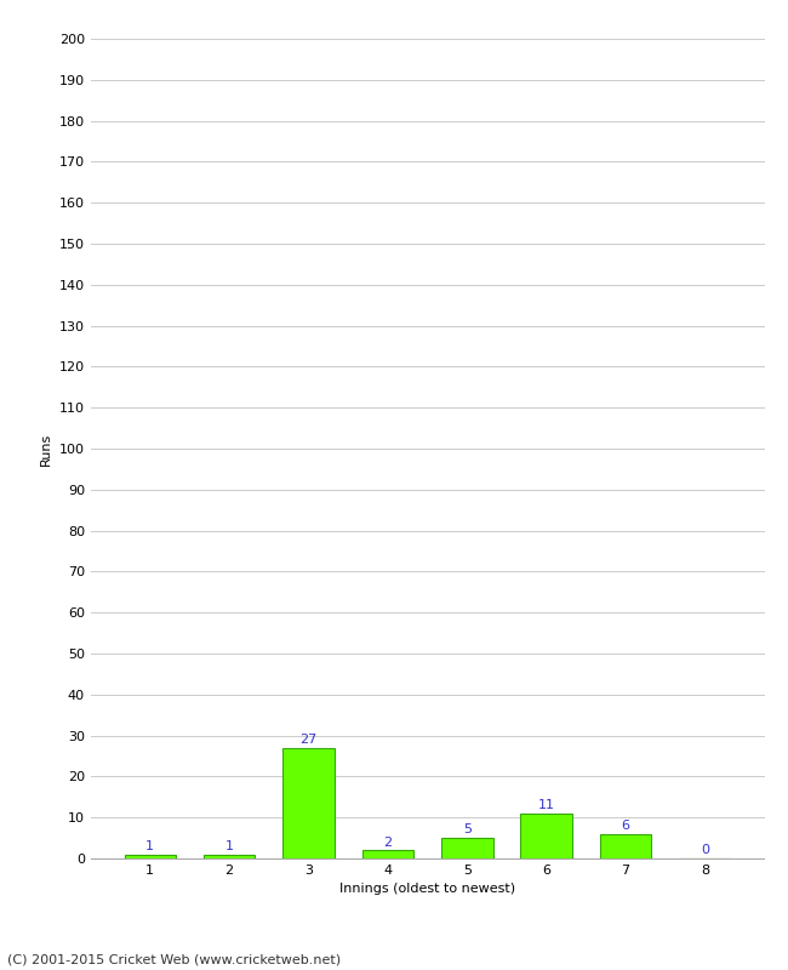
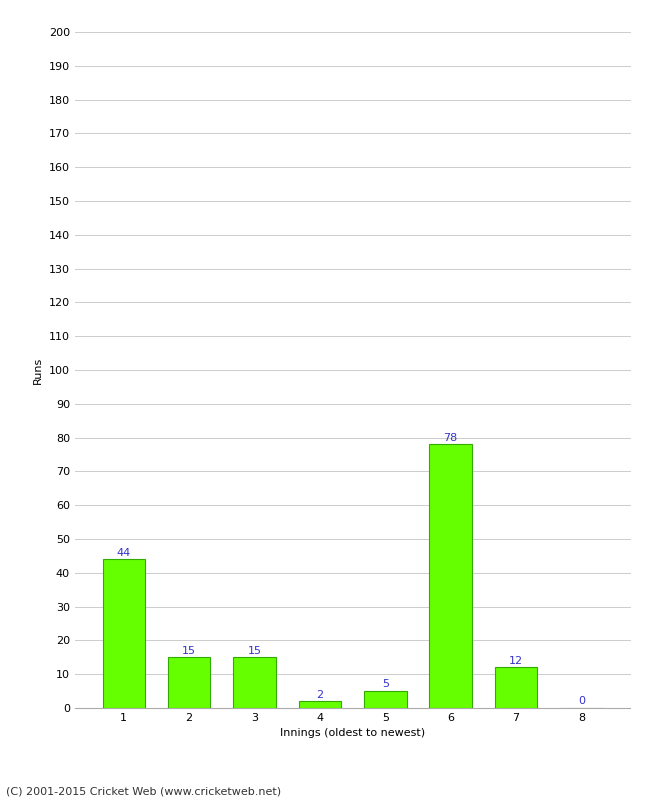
1: 1 -> 44
2: 1 -> 15
3: 27 -> 15
6: 11 -> 78
7: 6 -> 12
